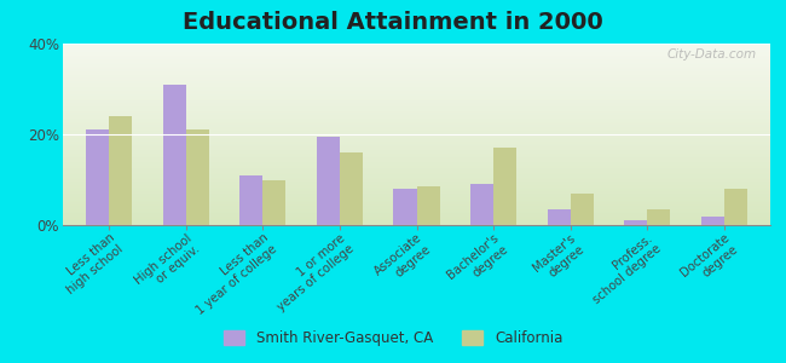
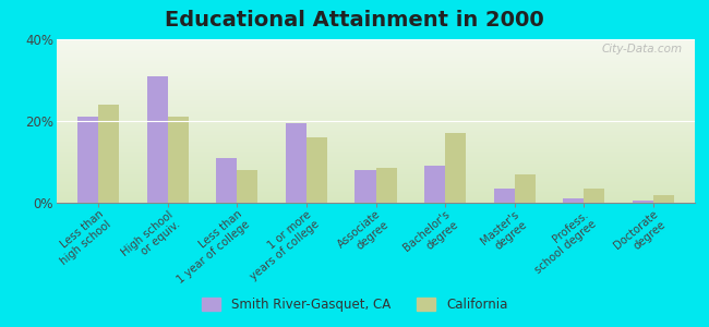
California/Less than 1 year of college: 10.0% -> 8.0%
Smith River-Gasquet, CA/Doctorate degree: 2.0% -> 0.5%
California/Doctorate degree: 8.0% -> 2.0%
